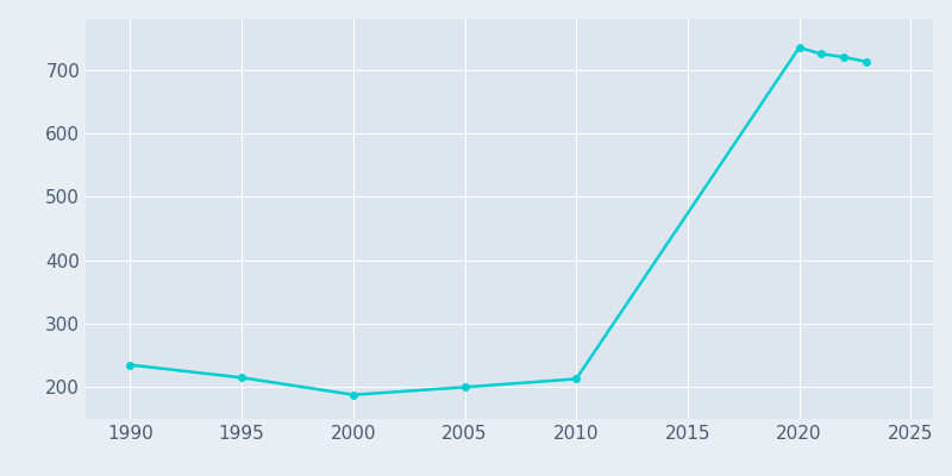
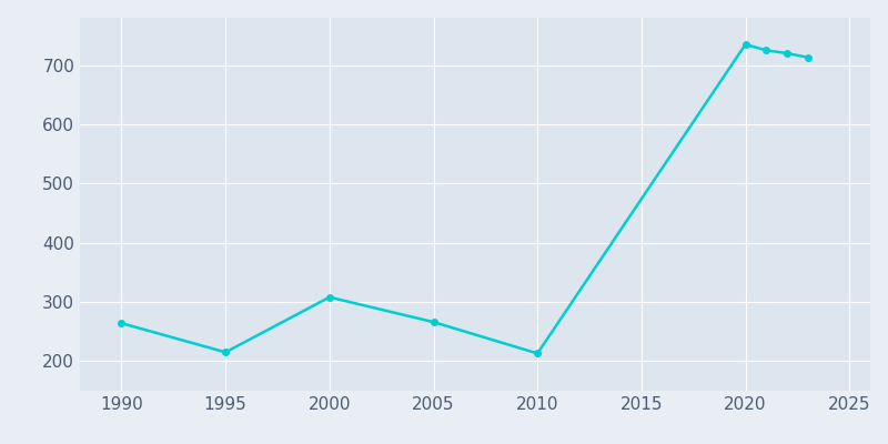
1990: 235 -> 264
2000: 188 -> 308
2005: 200 -> 266
